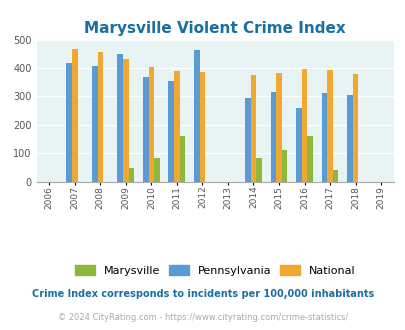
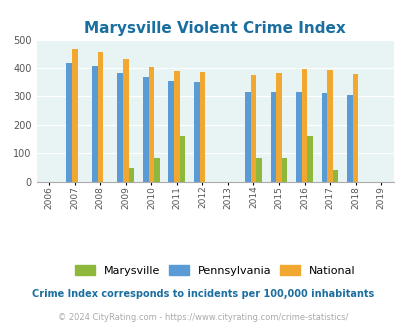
Pennsylvania/2009: 450 -> 382
Pennsylvania/2012: 465 -> 349
Pennsylvania/2014: 295 -> 317
Marysville/2015: 110 -> 83
Pennsylvania/2016: 260 -> 317
